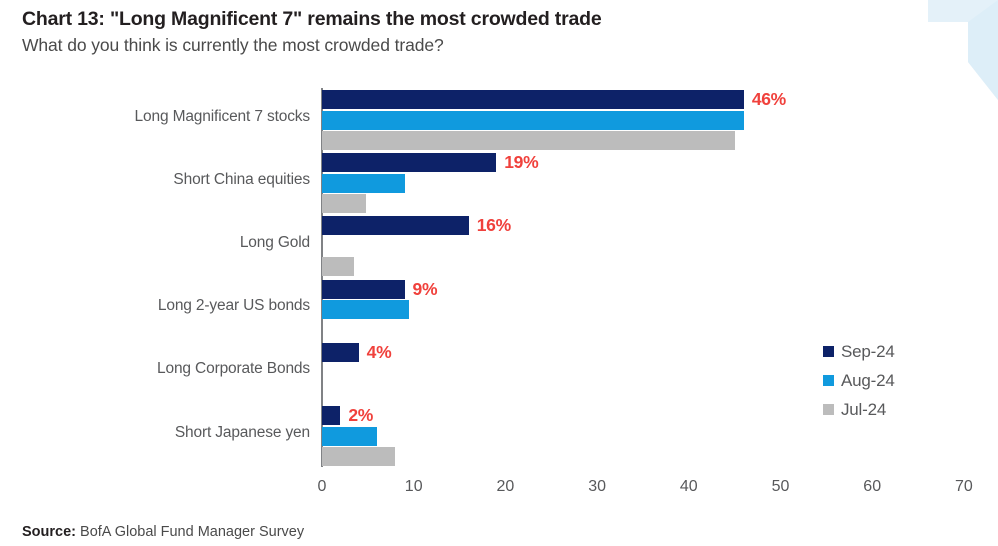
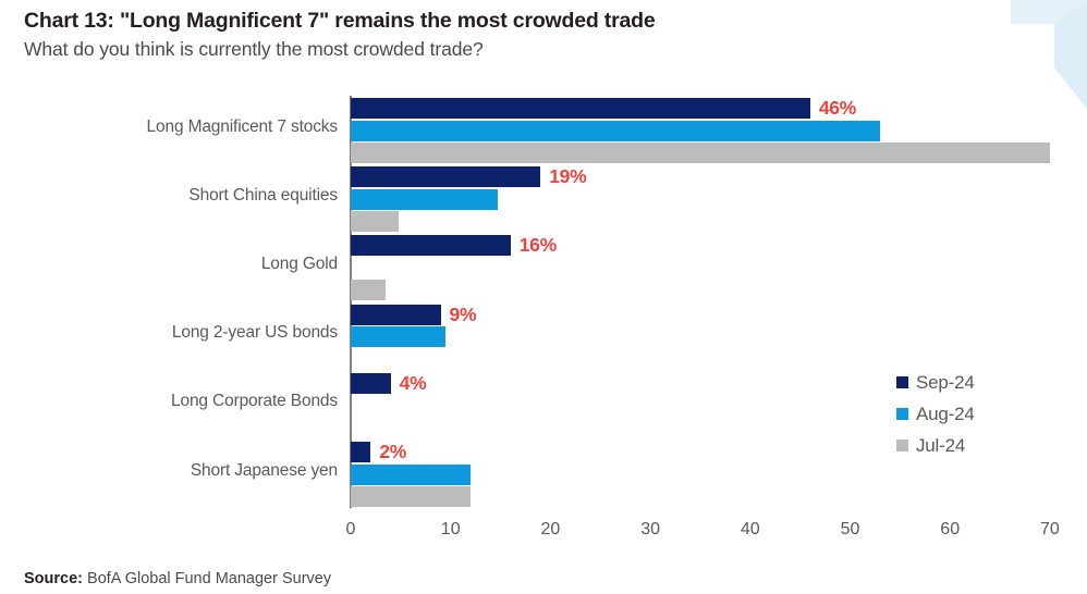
Aug-24/Long Magnificent 7 stocks: 46 -> 53
Jul-24/Long Magnificent 7 stocks: 45 -> 70
Aug-24/Short China equities: 9 -> 15
Aug-24/Short Japanese yen: 6 -> 12
Jul-24/Short Japanese yen: 8 -> 12
